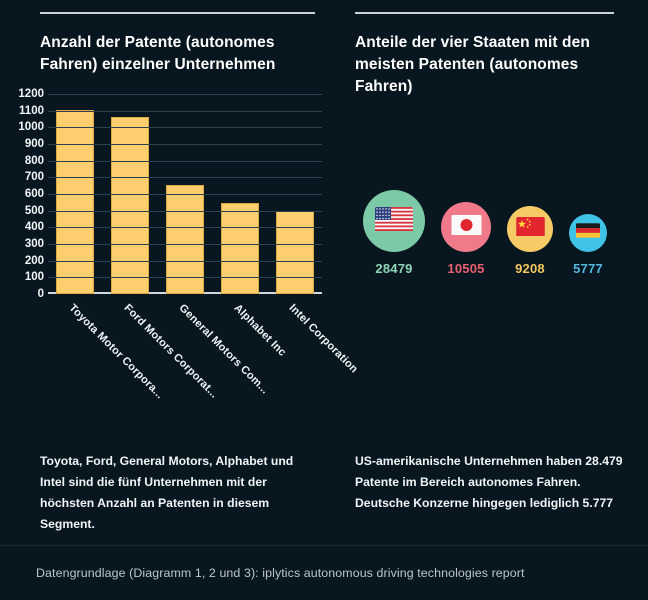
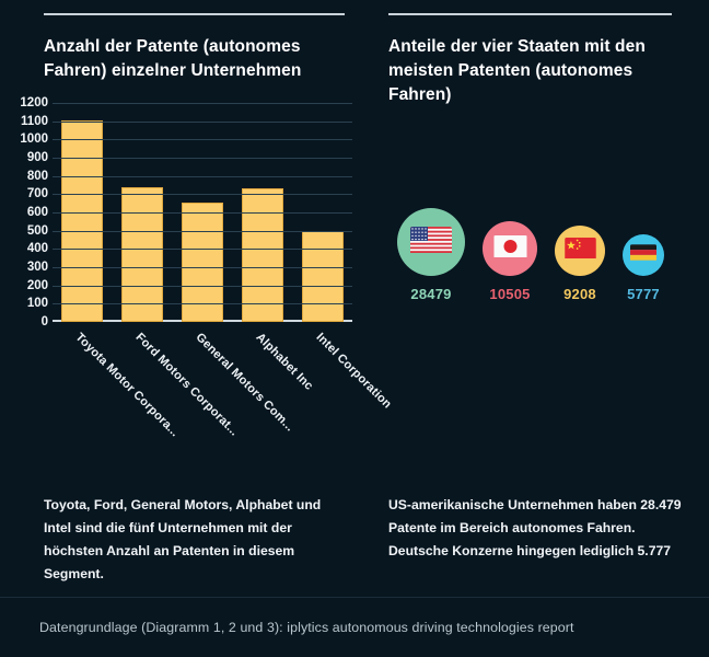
Ford Motors Corporat...: 1060 -> 740
Alphabet Inc: 540 -> 730
